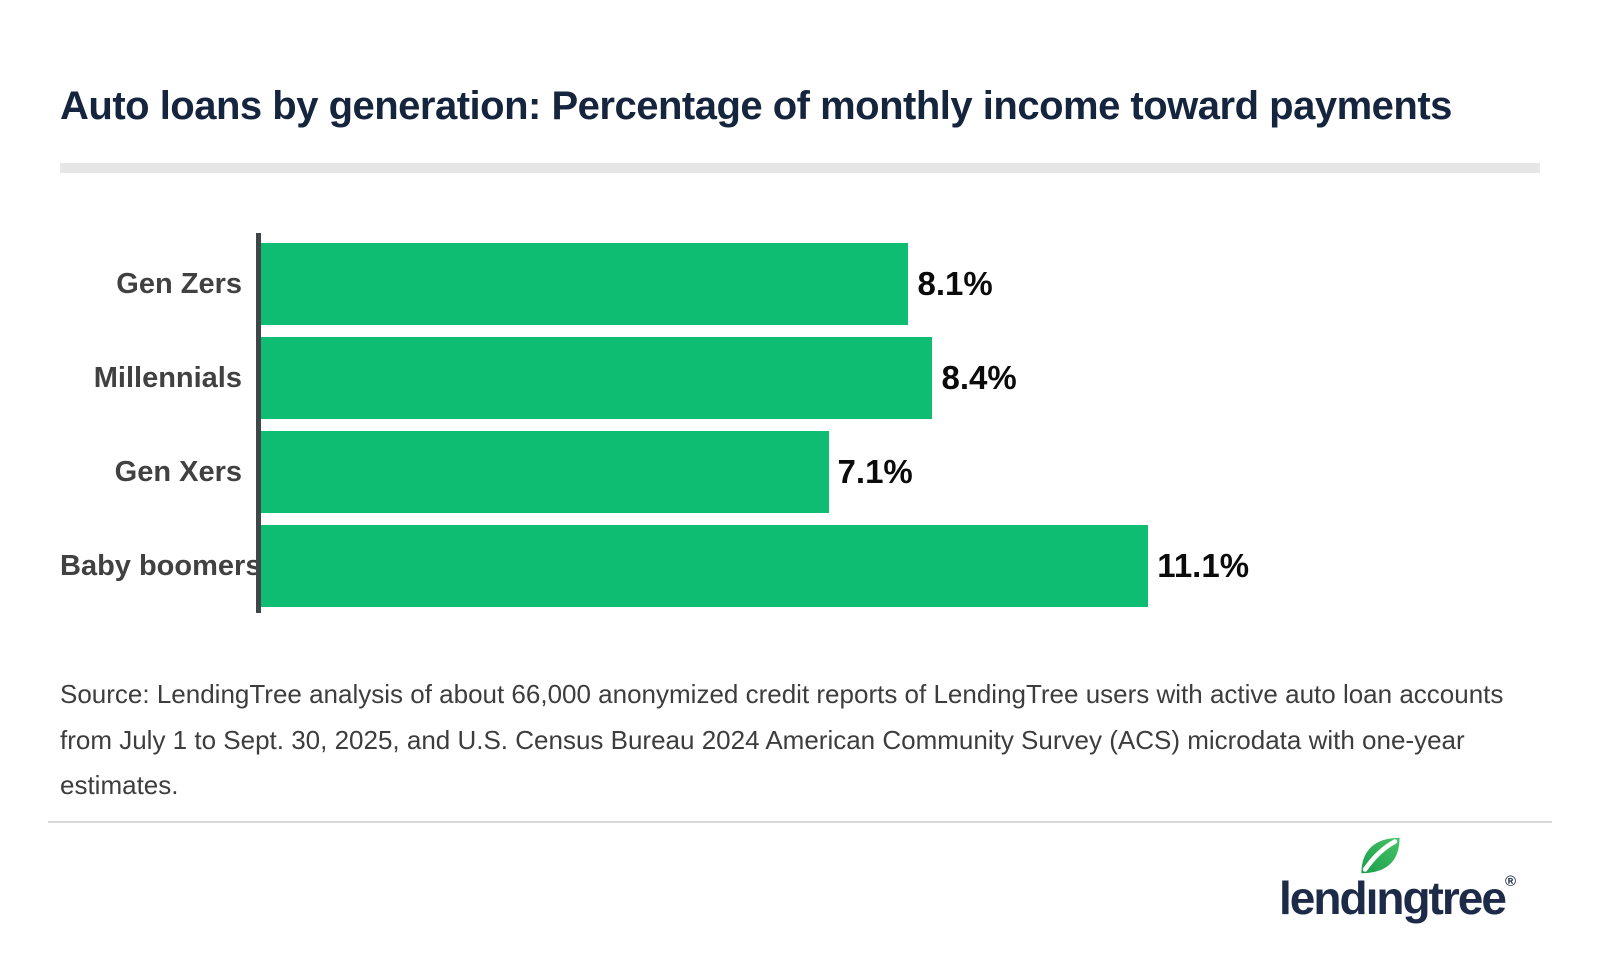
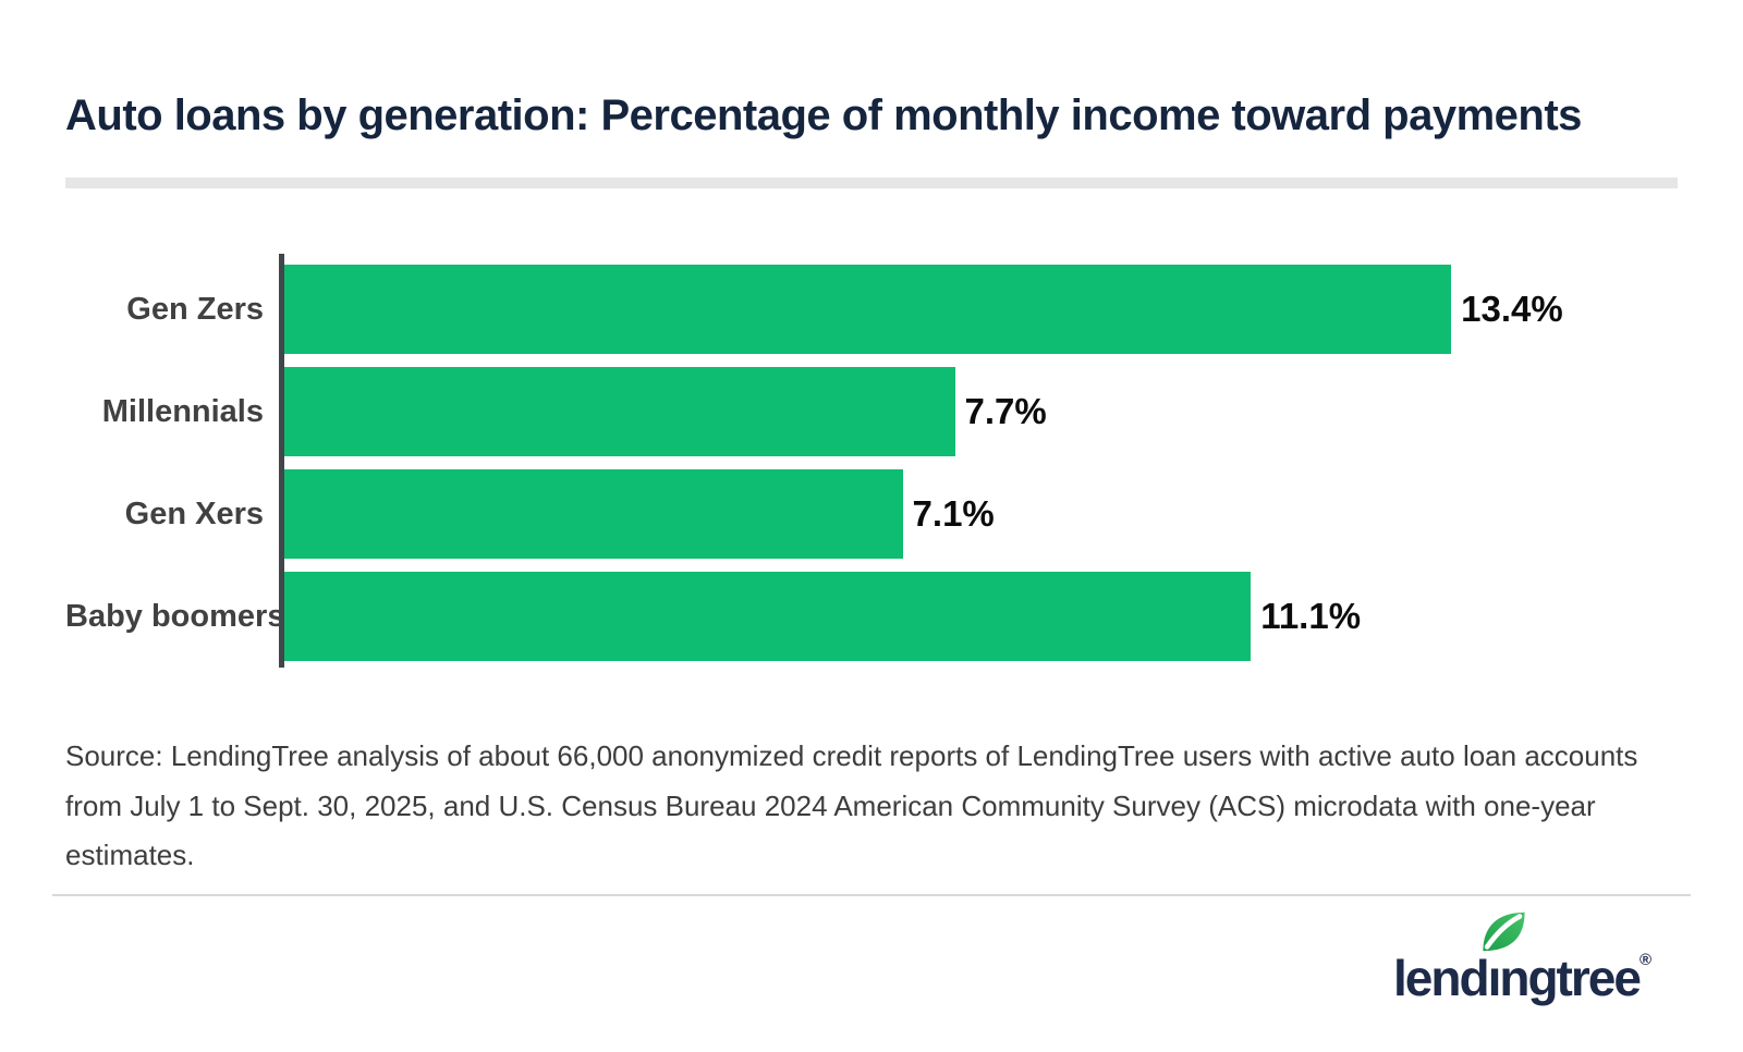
Gen Zers: 8.1% -> 13.4%
Millennials: 8.4% -> 7.7%
